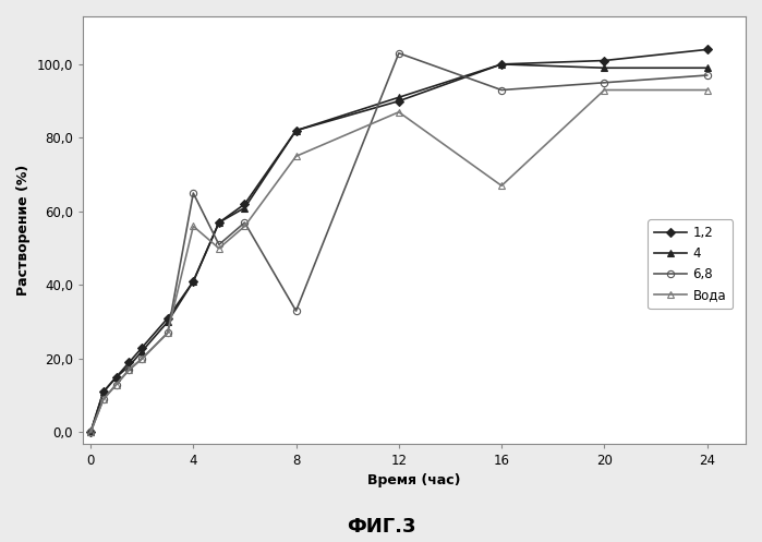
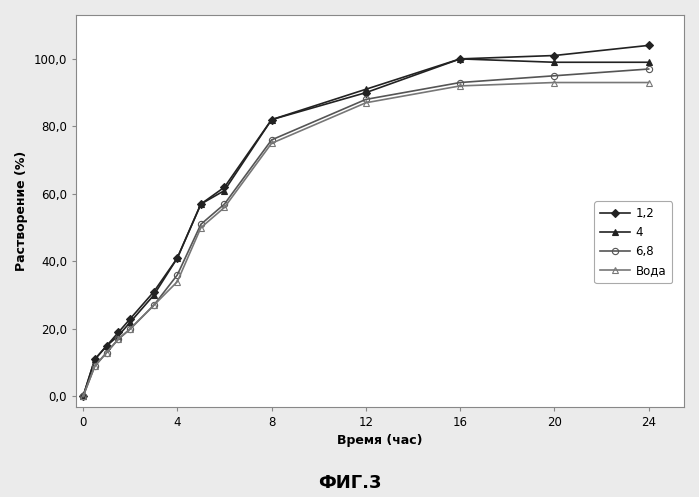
6,8/4: 65 -> 36
Вода/4: 56 -> 34
6,8/8: 33 -> 76
6,8/12: 103 -> 88
Вода/16: 67 -> 92
